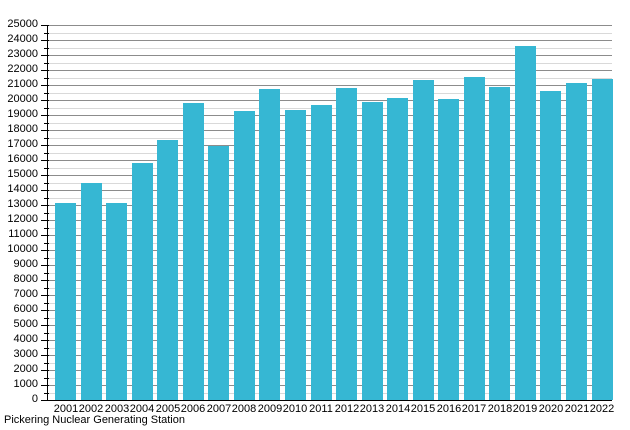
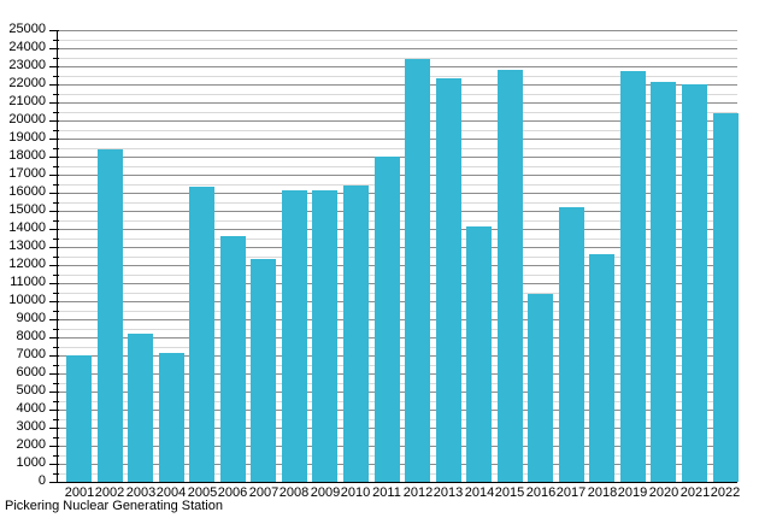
2001: 13100 -> 7000
2002: 14400 -> 18400
2003: 13100 -> 8200
2004: 15800 -> 7100
2005: 17400 -> 16300
2006: 19800 -> 13600
2007: 17000 -> 12300
2008: 19200 -> 16100
2009: 20700 -> 16100
2010: 19300 -> 16400
2011: 19600 -> 18000
2012: 20800 -> 23400
2013: 19800 -> 22300
2014: 20200 -> 14100
2015: 21300 -> 22800
2016: 20000 -> 10400
2017: 21500 -> 15200
2018: 20800 -> 12600
2019: 23600 -> 22700
2020: 20600 -> 22100
2021: 21100 -> 22000
2022: 21400 -> 20400
